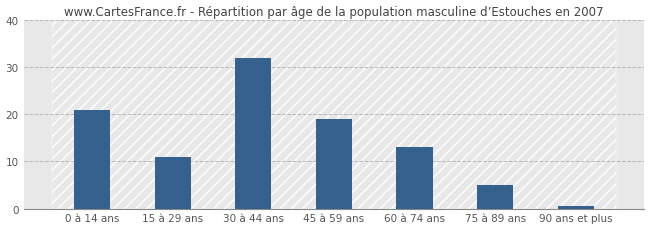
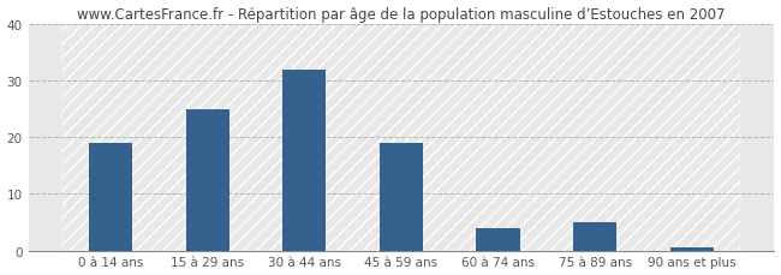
0 à 14 ans: 21.0 -> 19.0
15 à 29 ans: 11.0 -> 25.0
60 à 74 ans: 13.0 -> 4.0
